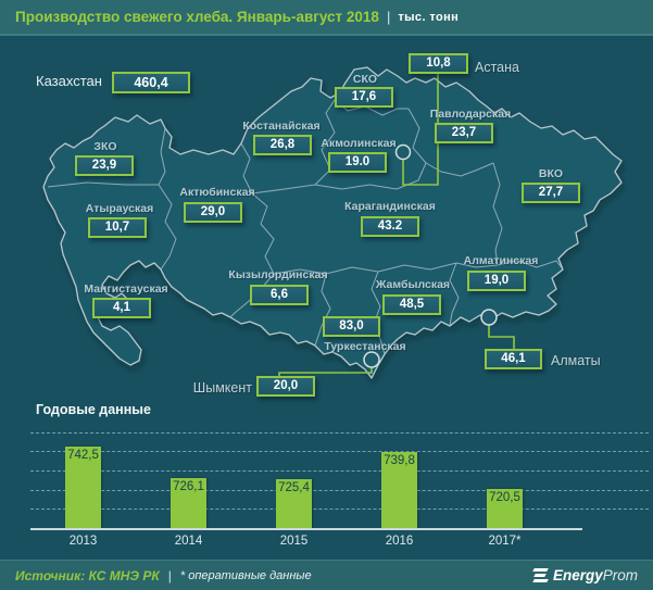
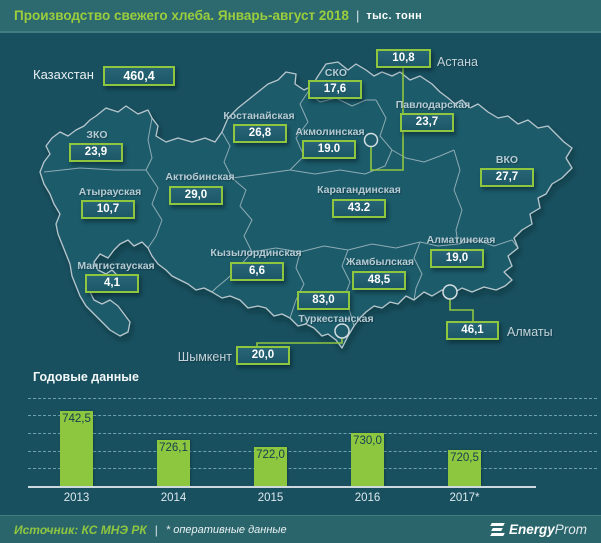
Годовые данные/2015: 725,4 -> 722,0
Годовые данные/2016: 739,8 -> 730,0
